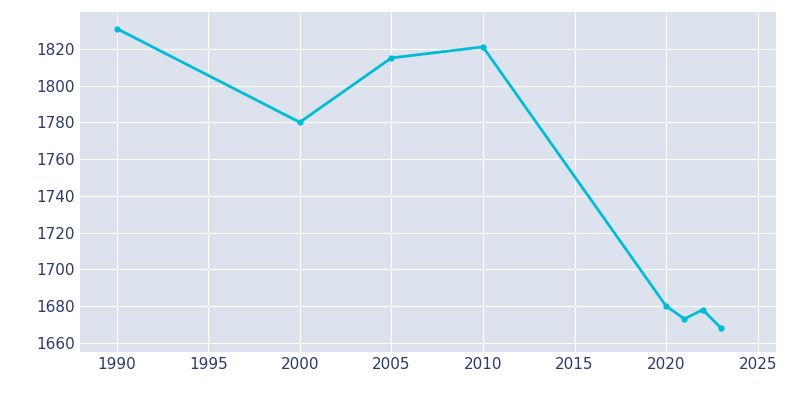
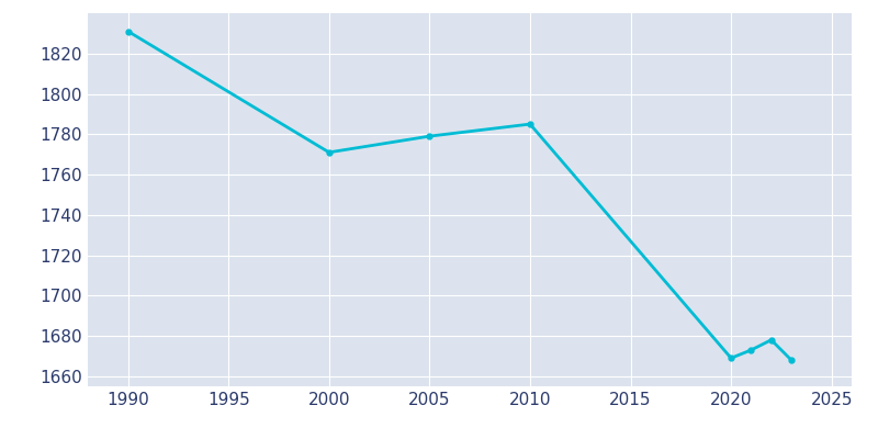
2000: 1780 -> 1771
2005: 1815 -> 1779
2010: 1821 -> 1785
2020: 1680 -> 1669
